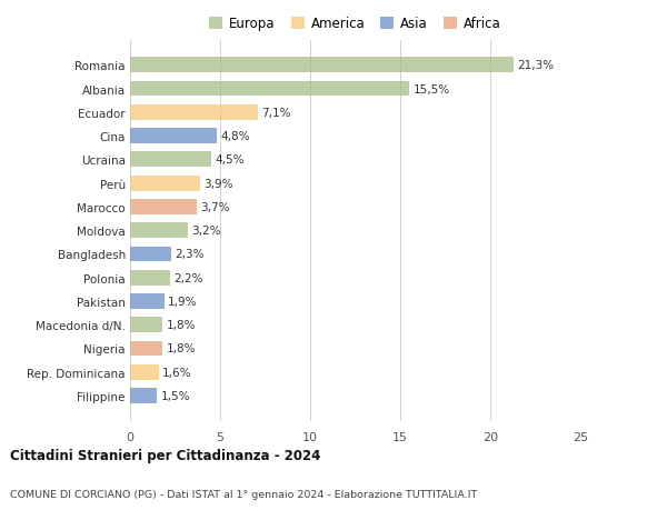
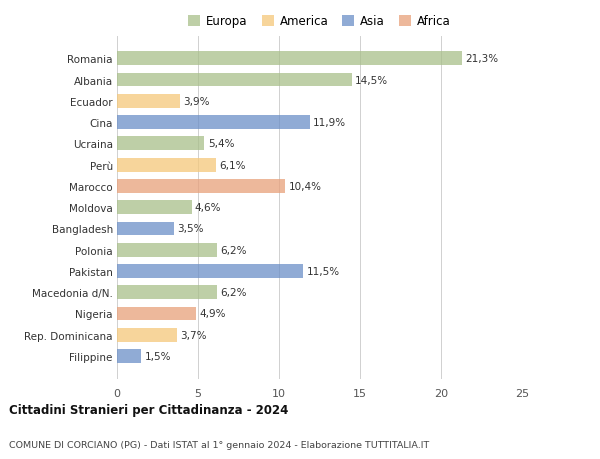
Albania: 15,5% -> 14,5%
Ecuador: 7,1% -> 3,9%
Cina: 4,8% -> 11,9%
Ucraina: 4,5% -> 5,4%
Perù: 3,9% -> 6,1%
Marocco: 3,7% -> 10,4%
Moldova: 3,2% -> 4,6%
Bangladesh: 2,3% -> 3,5%
Polonia: 2,2% -> 6,2%
Pakistan: 1,9% -> 11,5%
Macedonia d/N.: 1,8% -> 6,2%
Nigeria: 1,8% -> 4,9%
Rep. Dominicana: 1,6% -> 3,7%
